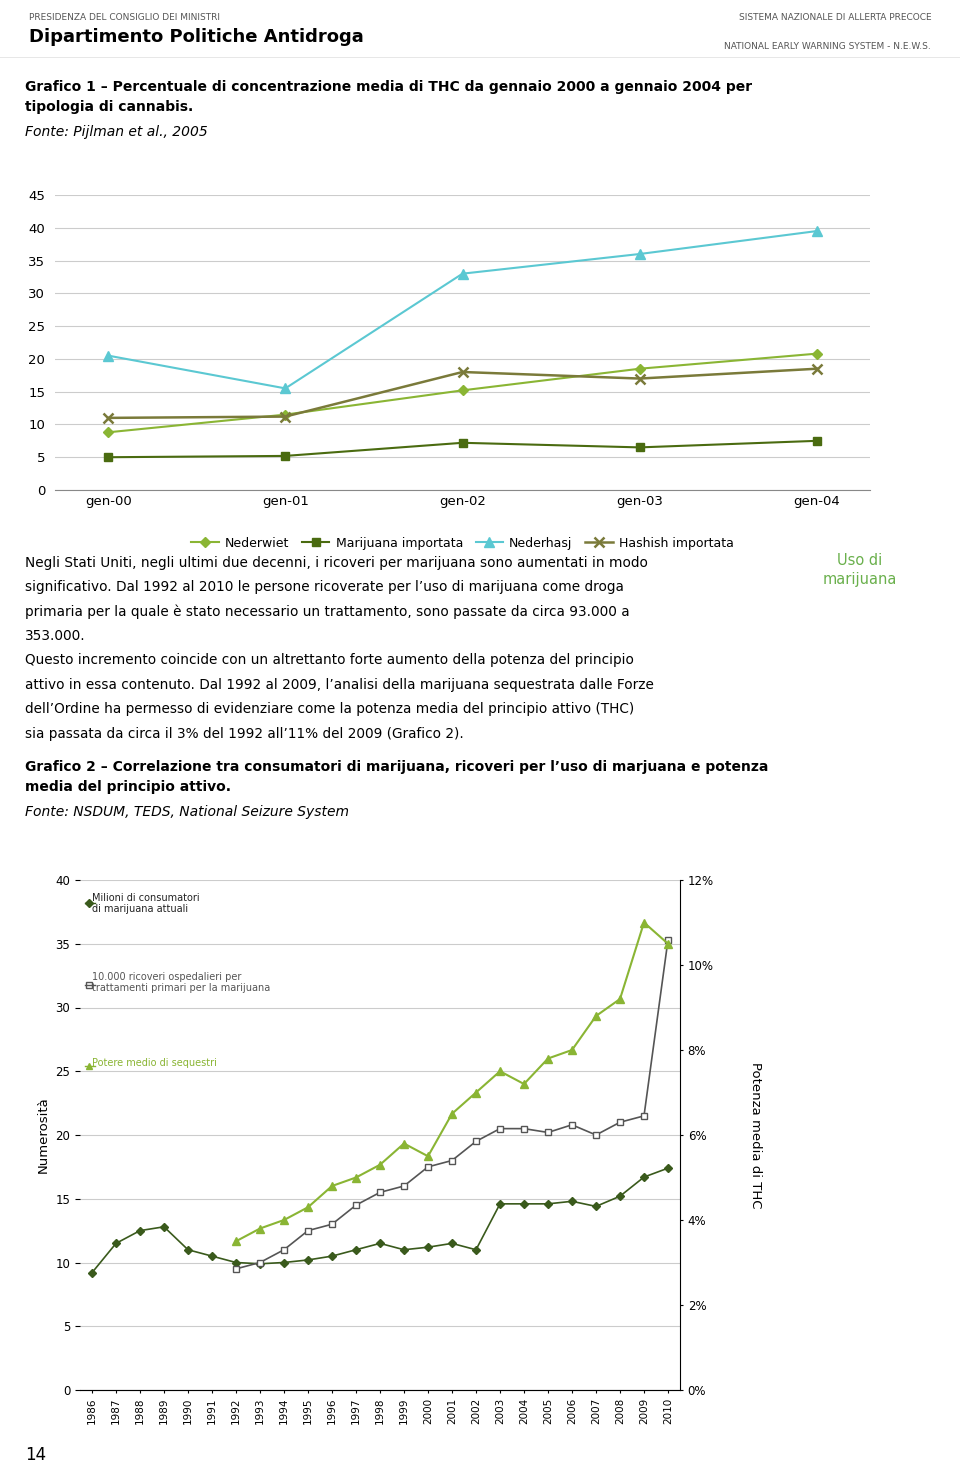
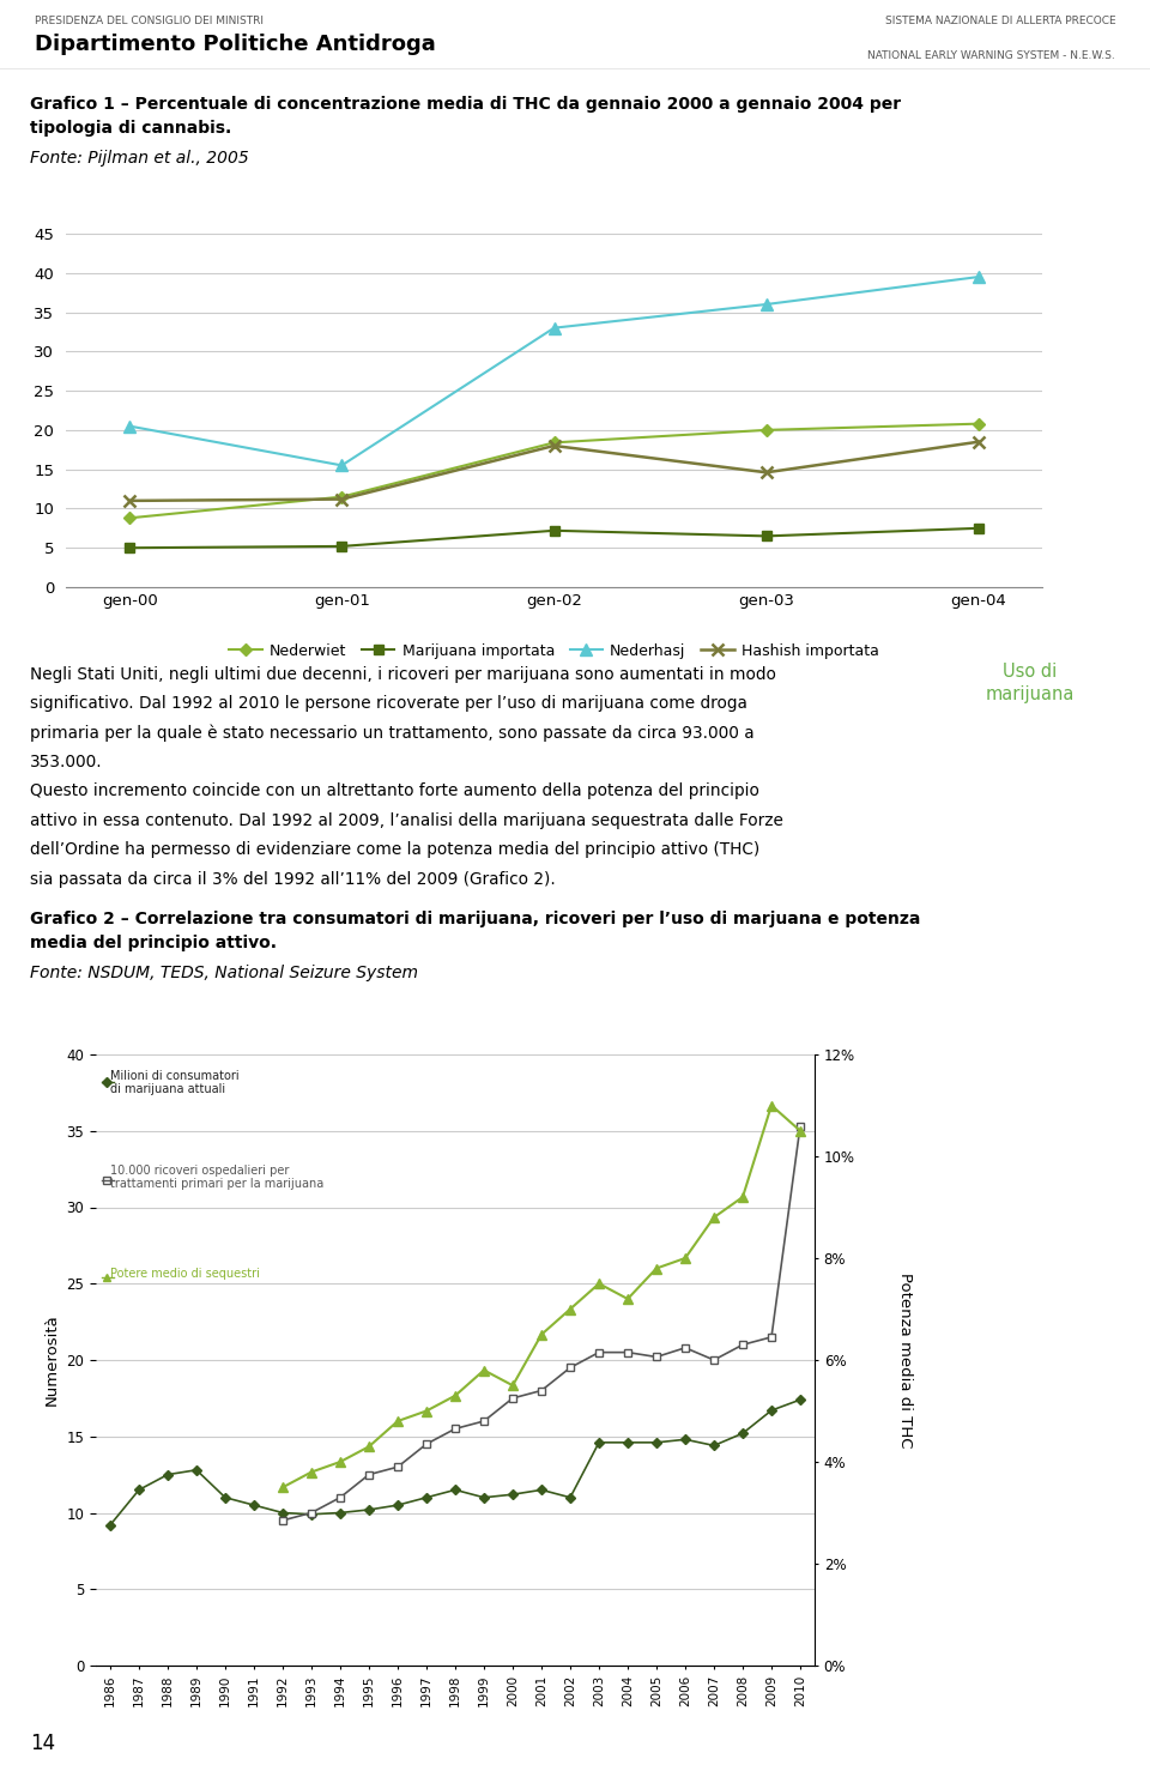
Nederwiet/gen-02: 15.2 -> 18.4
Nederwiet/gen-03: 18.5 -> 20.0
Hashish importata/gen-03: 17.0 -> 14.6
